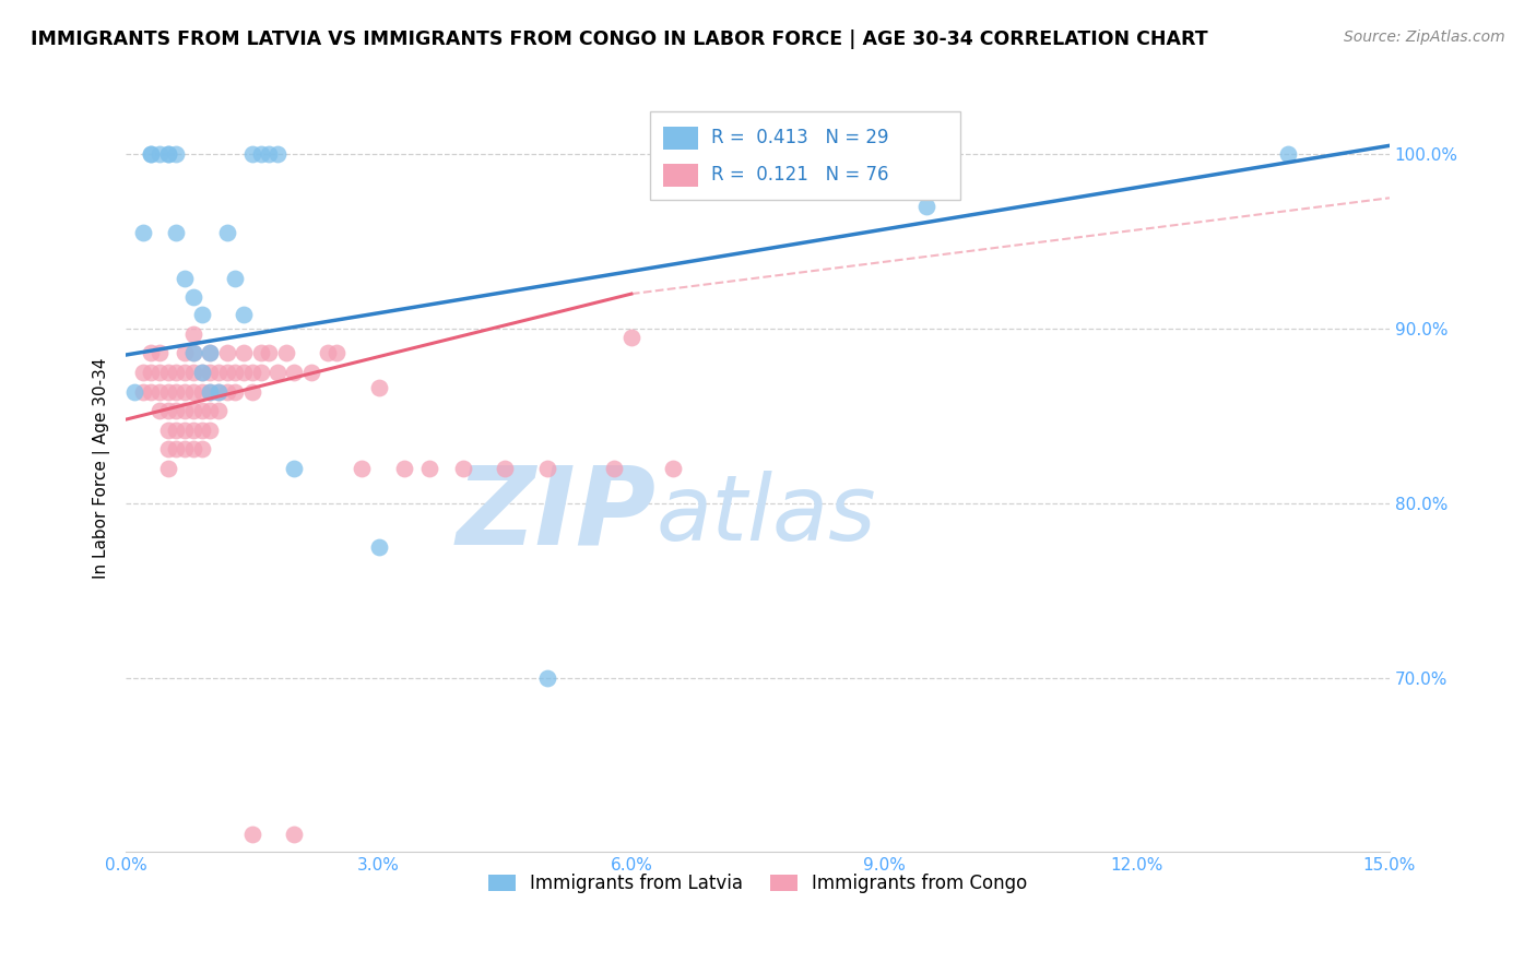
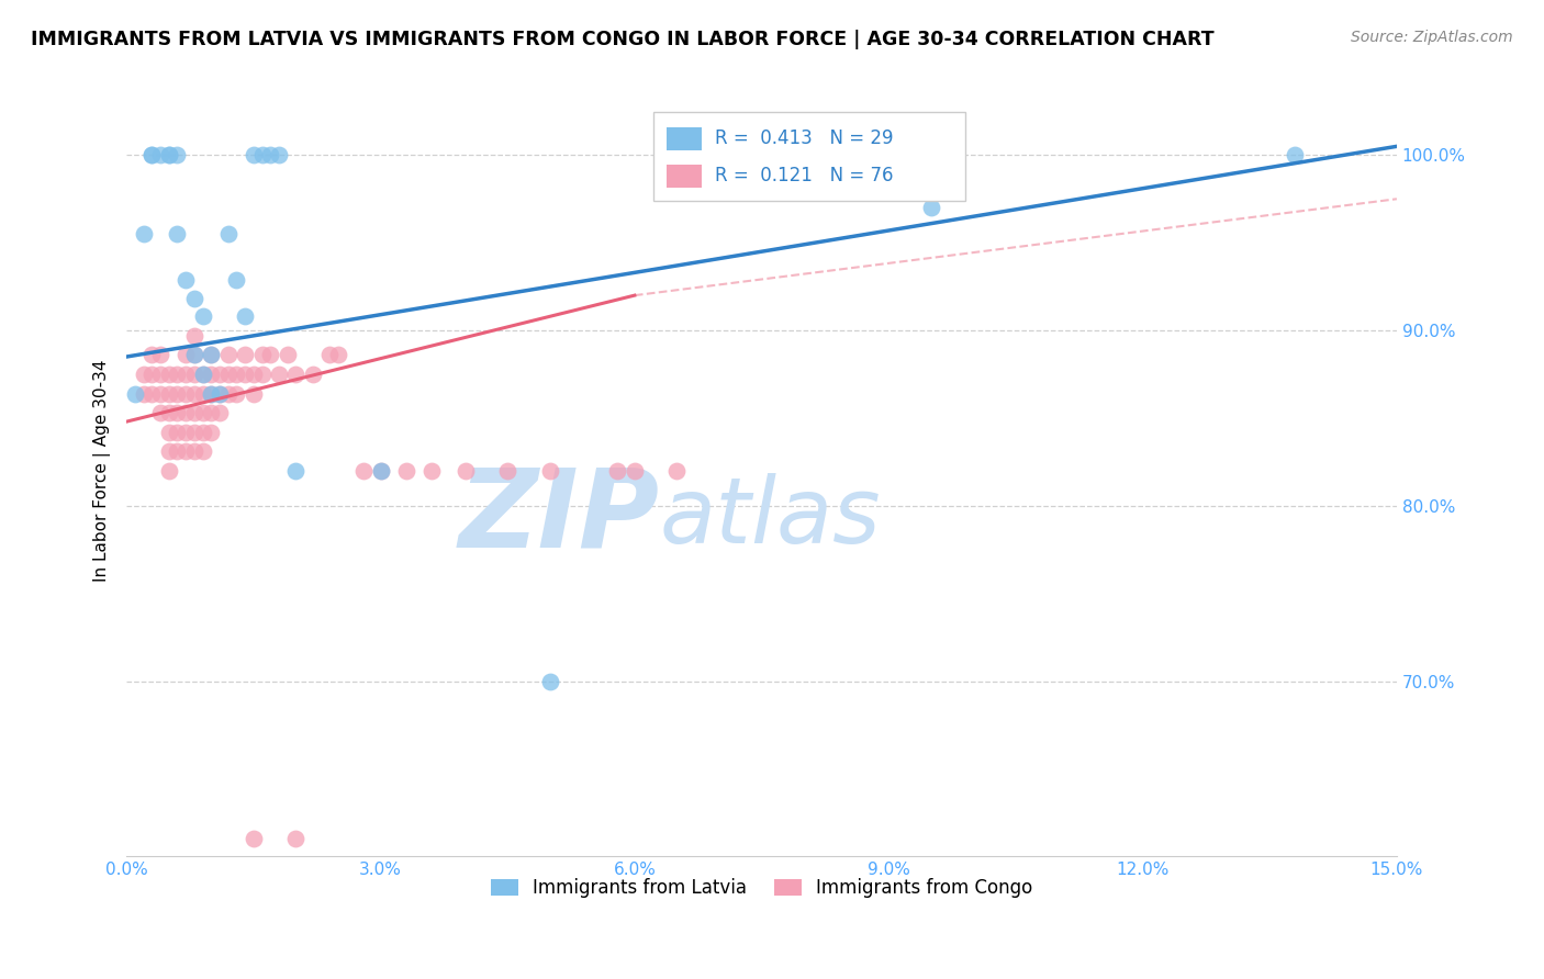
Immigrants from Latvia/3.0%: 77.5% -> 82.0%
Immigrants from Congo/3.0%: 86.6% -> 82.0%
Immigrants from Congo/6.0%: 89.5% -> 82.0%
